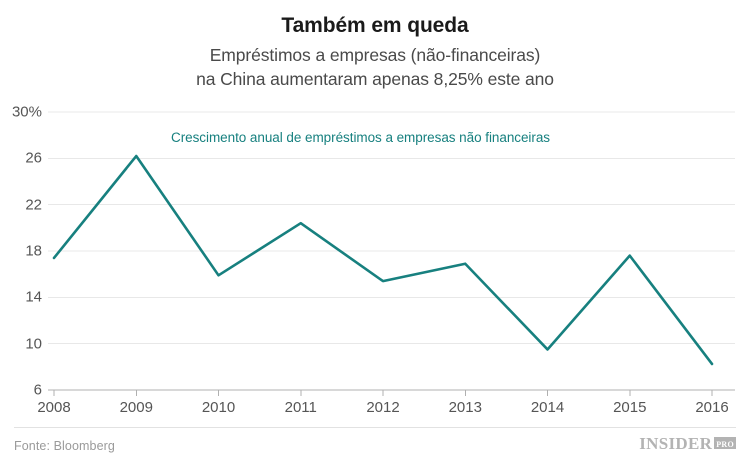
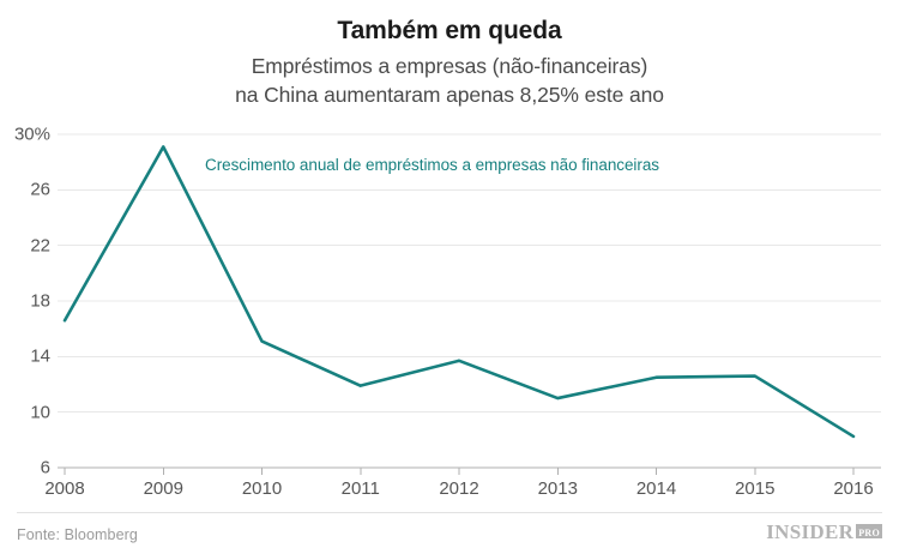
2008: 17.4% -> 16.6%
2009: 26.2% -> 29.1%
2010: 15.9% -> 15.1%
2011: 20.4% -> 11.9%
2012: 15.4% -> 13.7%
2013: 16.9% -> 11.0%
2014: 9.5% -> 12.5%
2015: 17.6% -> 12.6%
